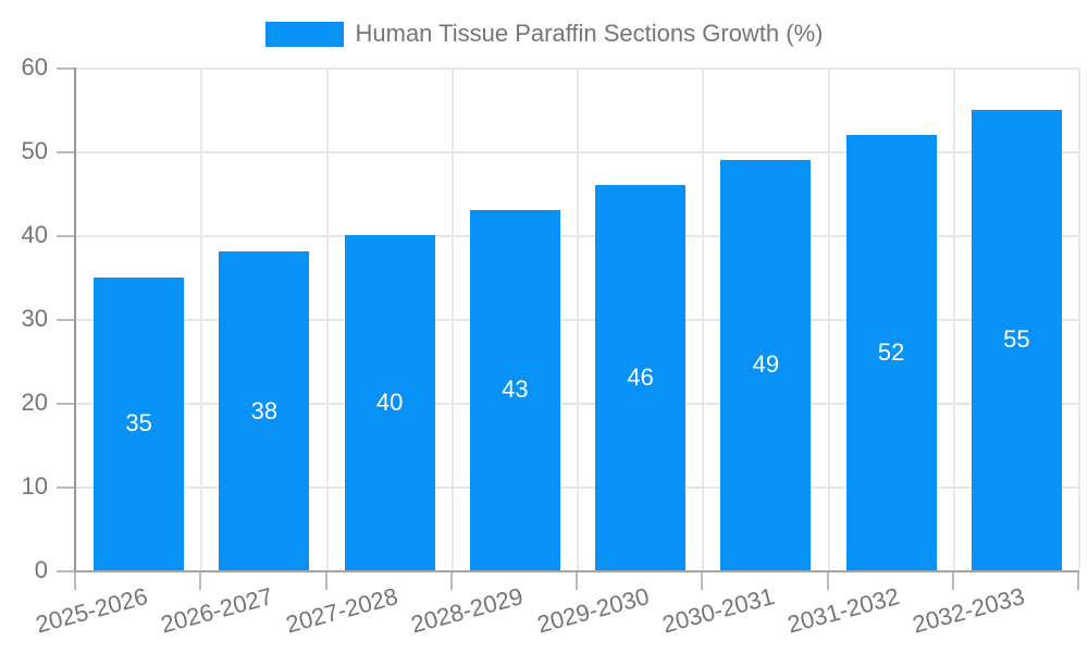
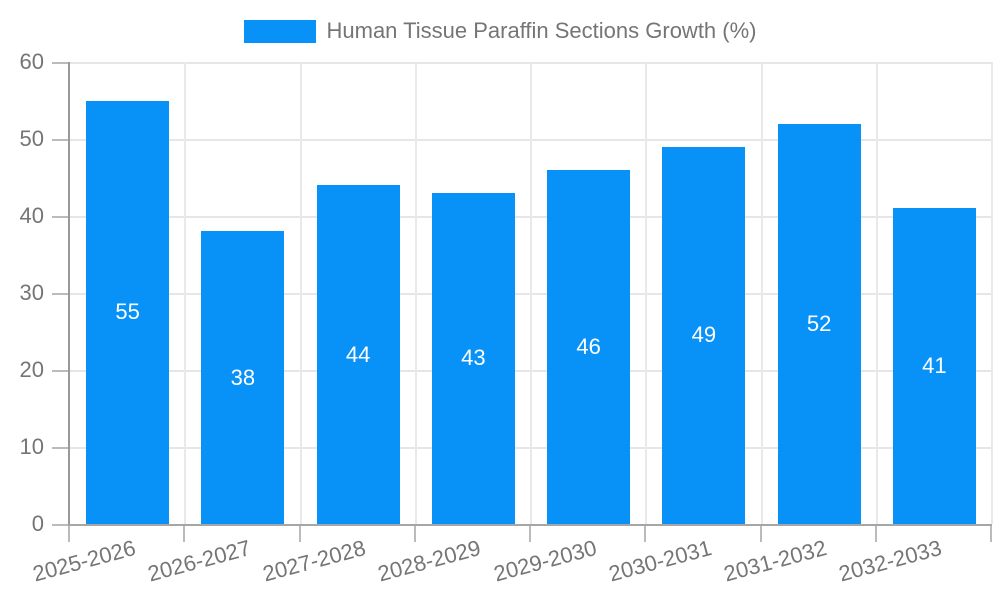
2025-2026: 35 -> 55
2027-2028: 40 -> 44
2032-2033: 55 -> 41
